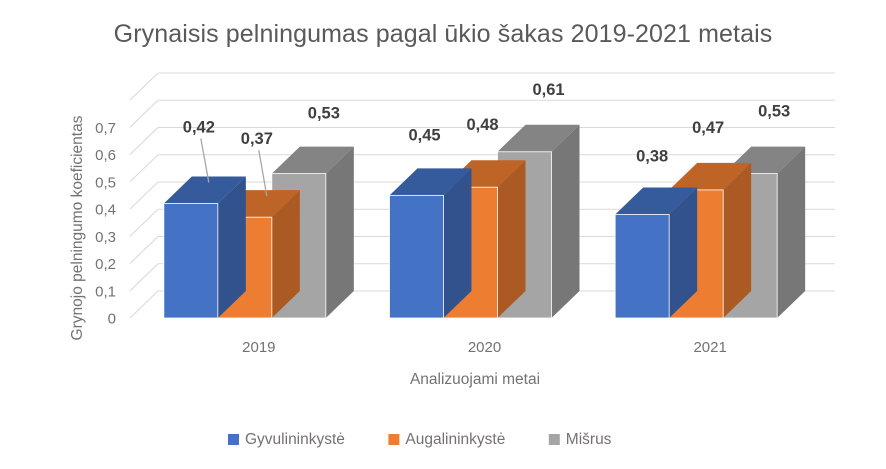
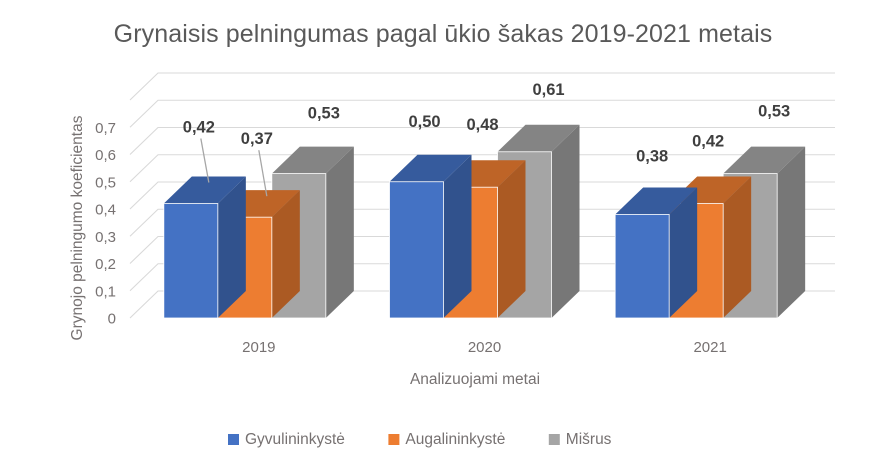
Gyvulininkystė/2020: 0,45 -> 0,50
Augalininkystė/2021: 0,47 -> 0,42
